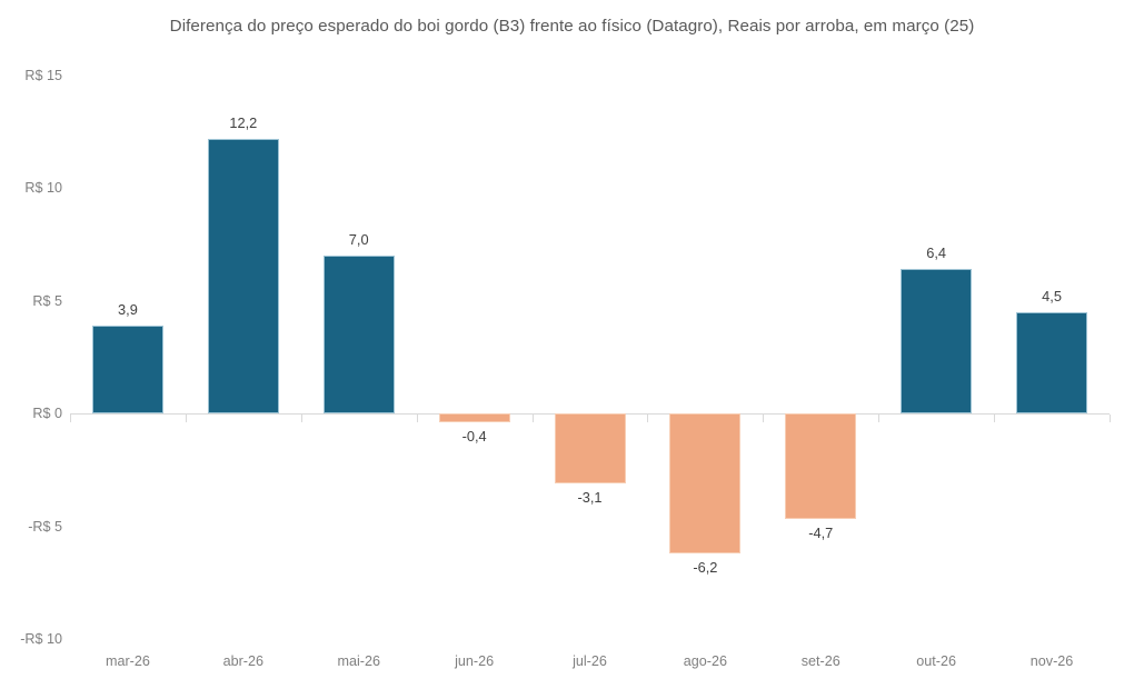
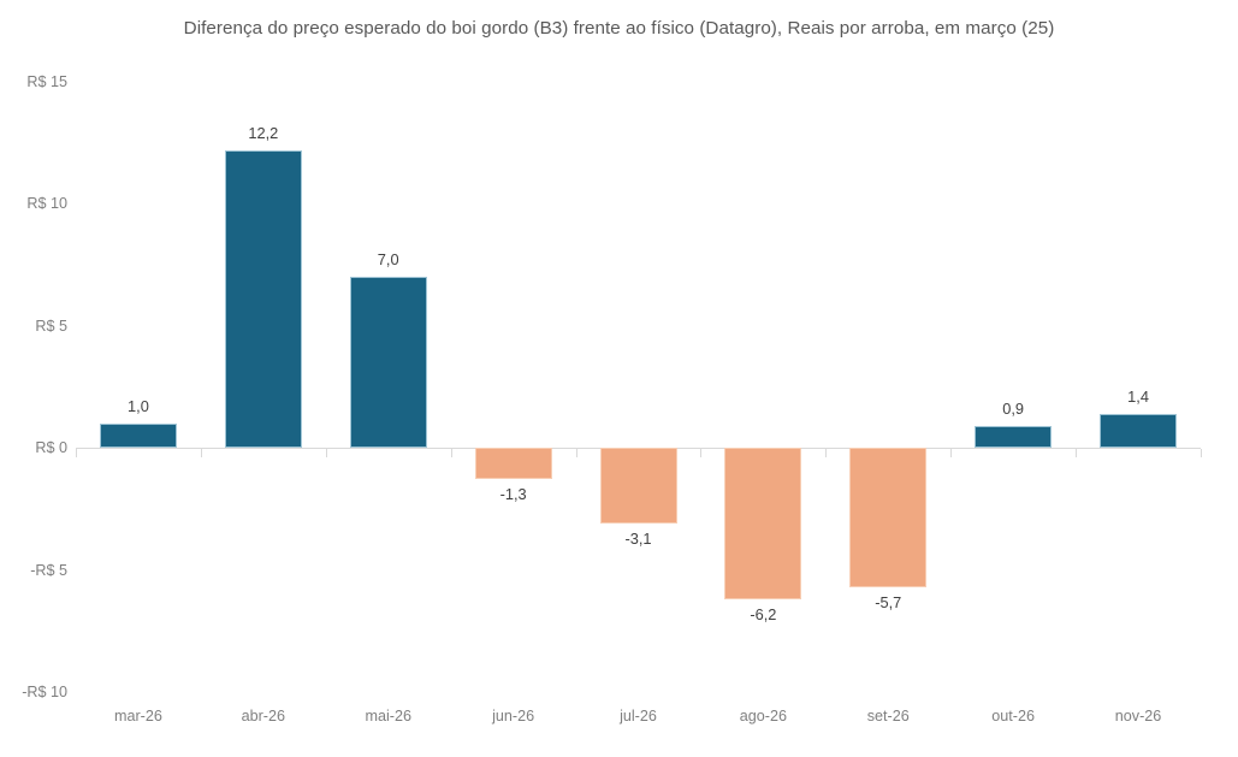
mar-26: 3,9 -> 1,0
jun-26: -0,4 -> -1,3
set-26: -4,7 -> -5,7
out-26: 6,4 -> 0,9
nov-26: 4,5 -> 1,4
